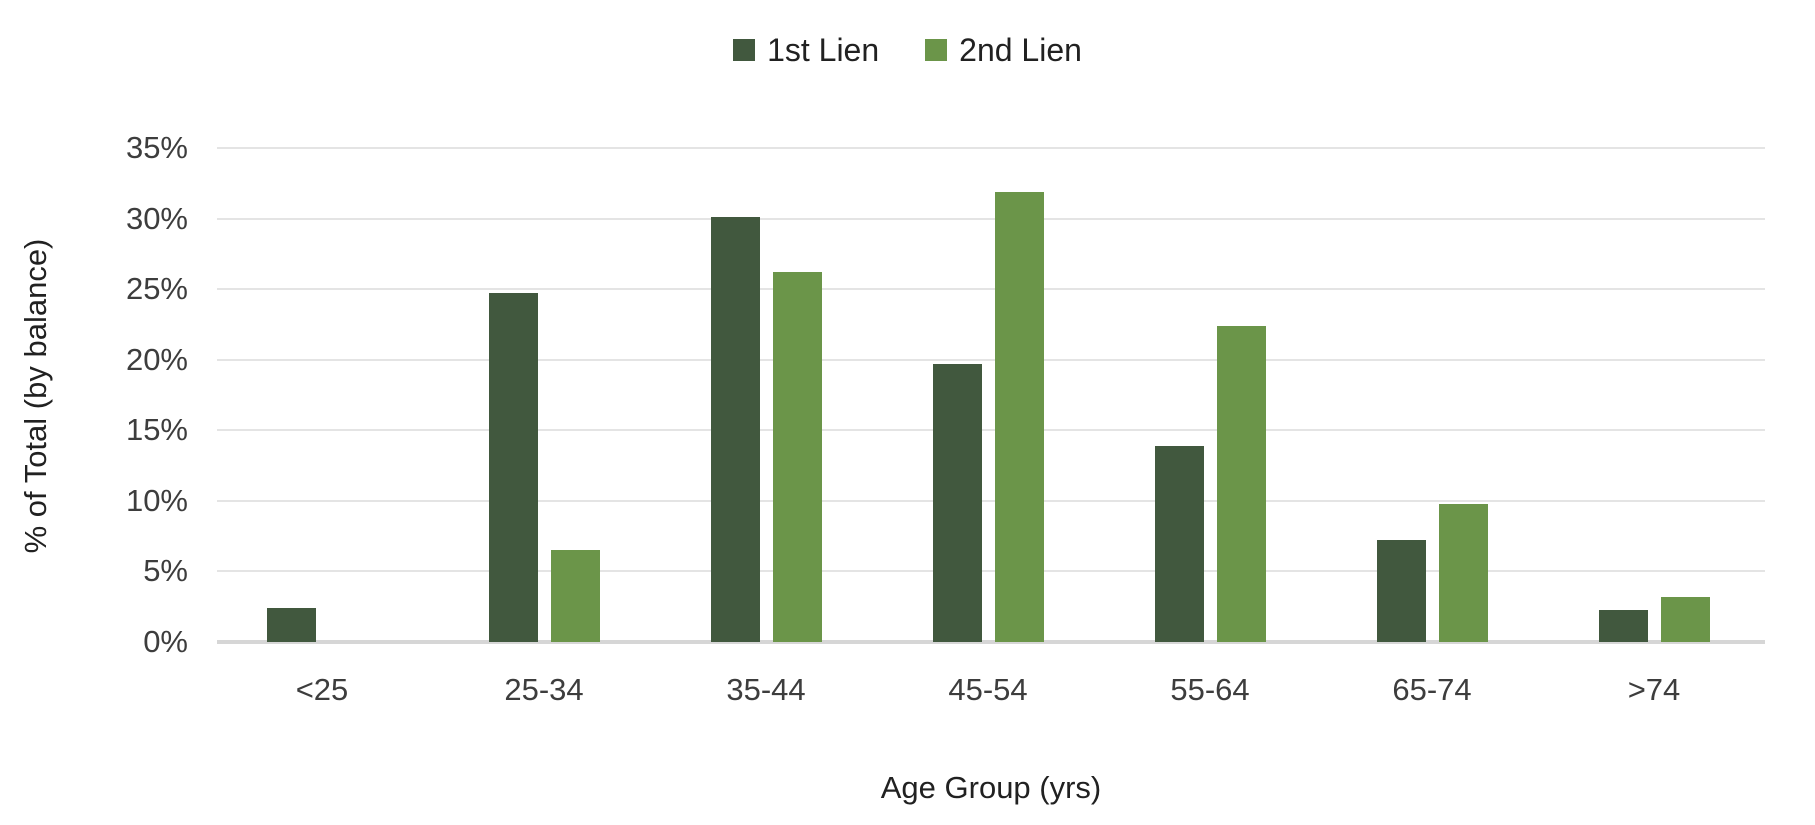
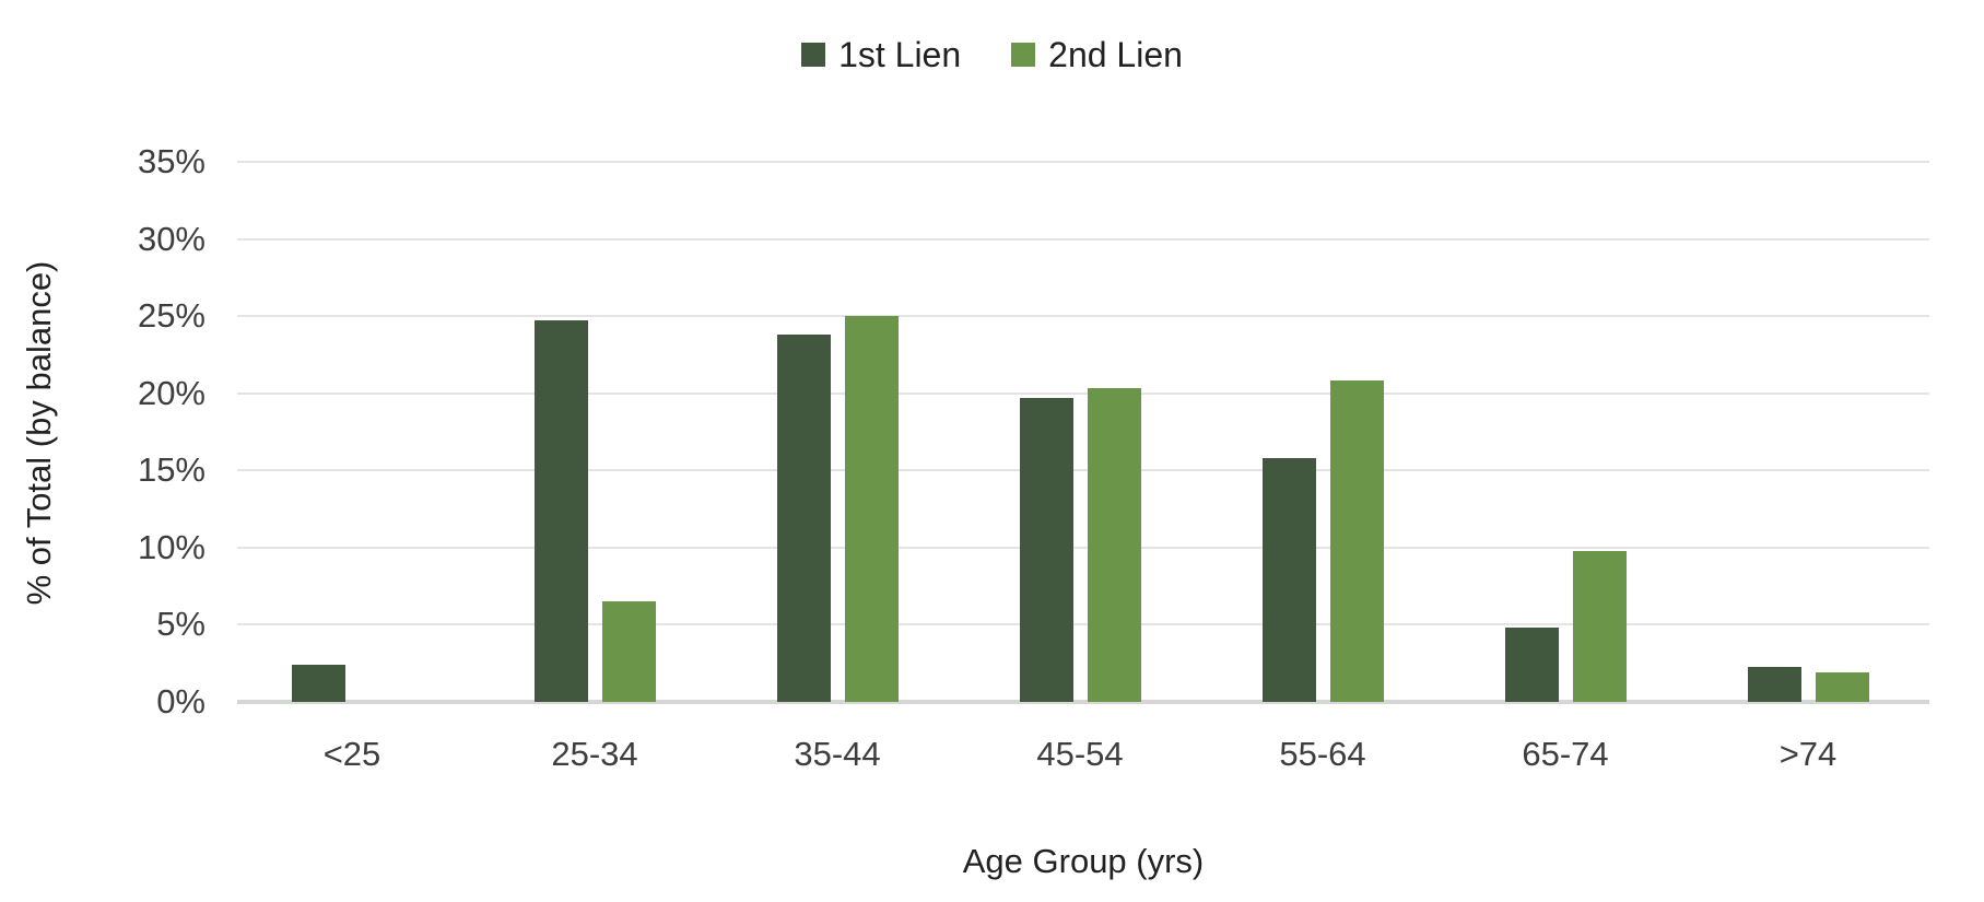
1st Lien/35-44: 30.1% -> 23.8%
2nd Lien/35-44: 26.2% -> 25.0%
2nd Lien/45-54: 31.9% -> 20.3%
1st Lien/55-64: 13.9% -> 15.8%
2nd Lien/55-64: 22.4% -> 20.8%
1st Lien/65-74: 7.2% -> 4.8%
2nd Lien/>74: 3.2% -> 1.9%
